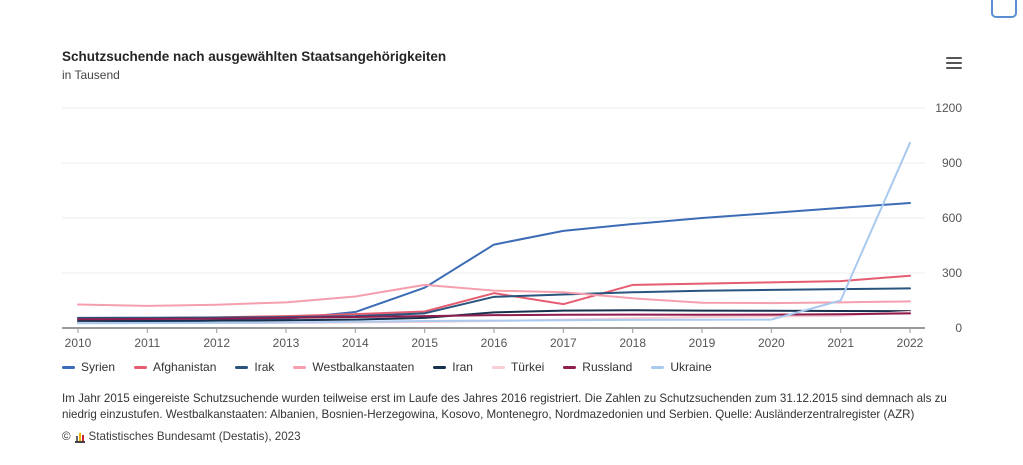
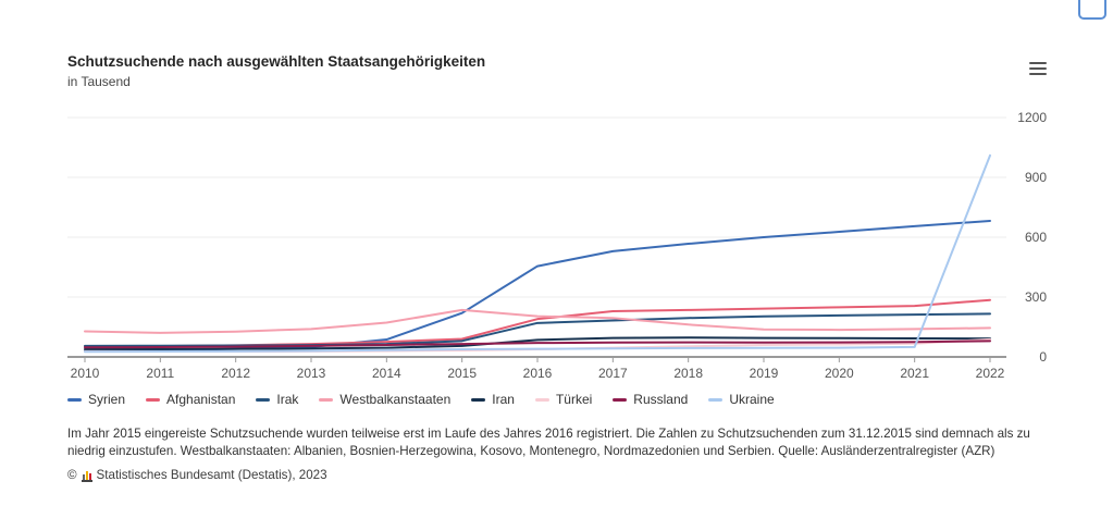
Afghanistan/2017: 130 -> 230
Ukraine/2021: 150 -> 50
